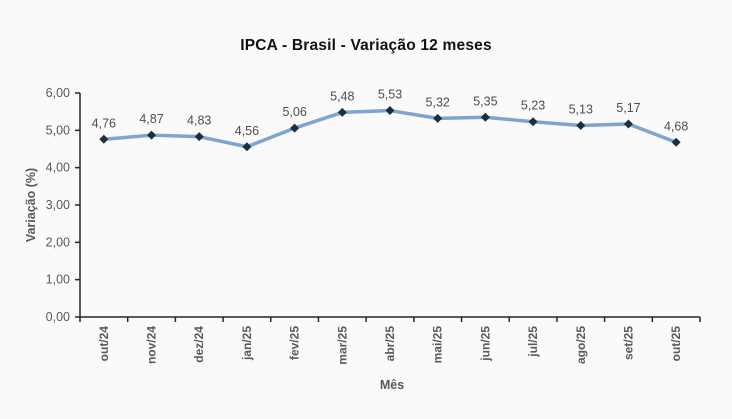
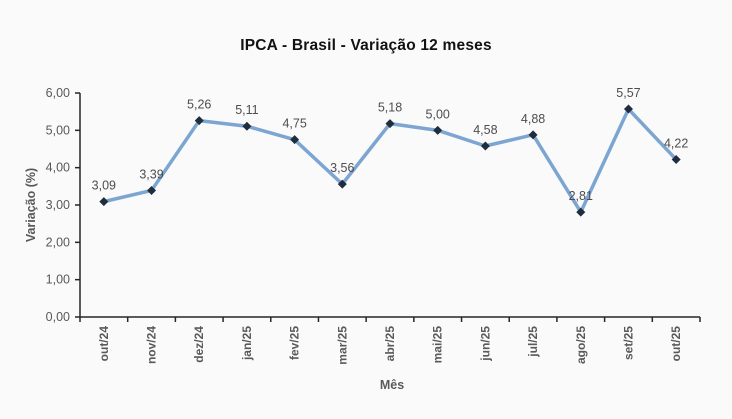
out/24: 4,76 -> 3,09
nov/24: 4,87 -> 3,39
dez/24: 4,83 -> 5,26
jan/25: 4,56 -> 5,11
fev/25: 5,06 -> 4,75
mar/25: 5,48 -> 3,56
abr/25: 5,53 -> 5,18
mai/25: 5,32 -> 5,00
jun/25: 5,35 -> 4,58
jul/25: 5,23 -> 4,88
ago/25: 5,13 -> 2,81
set/25: 5,17 -> 5,57
out/25: 4,68 -> 4,22
